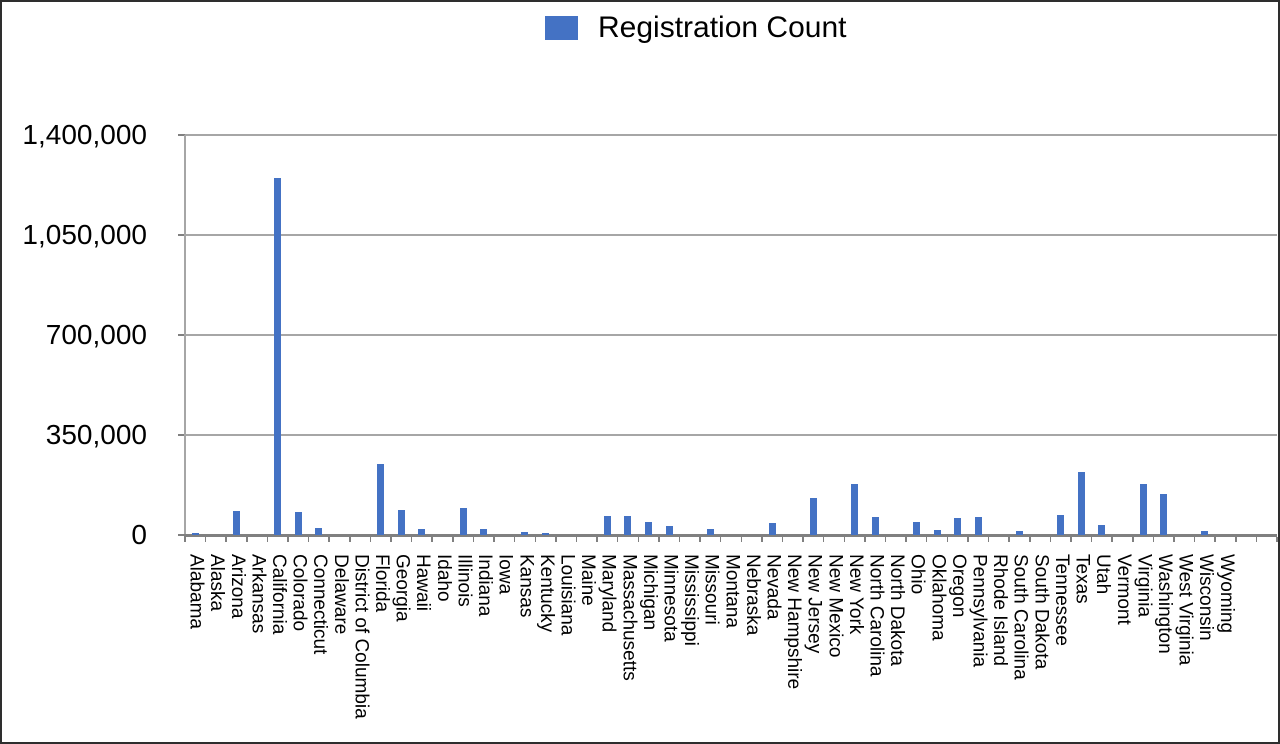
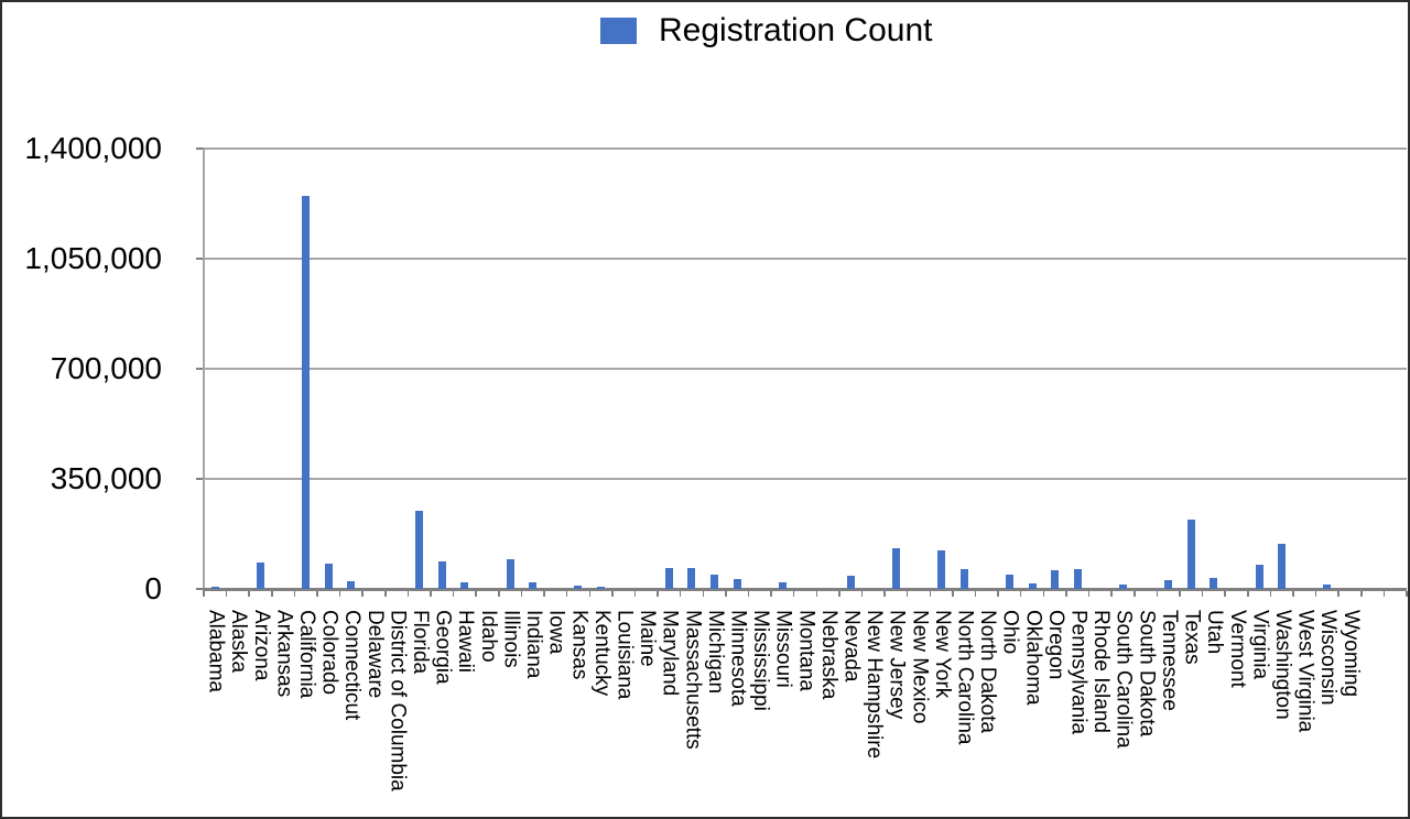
New York: 180000 -> 120000
Tennessee: 70000 -> 30000
Virginia: 180000 -> 80000
